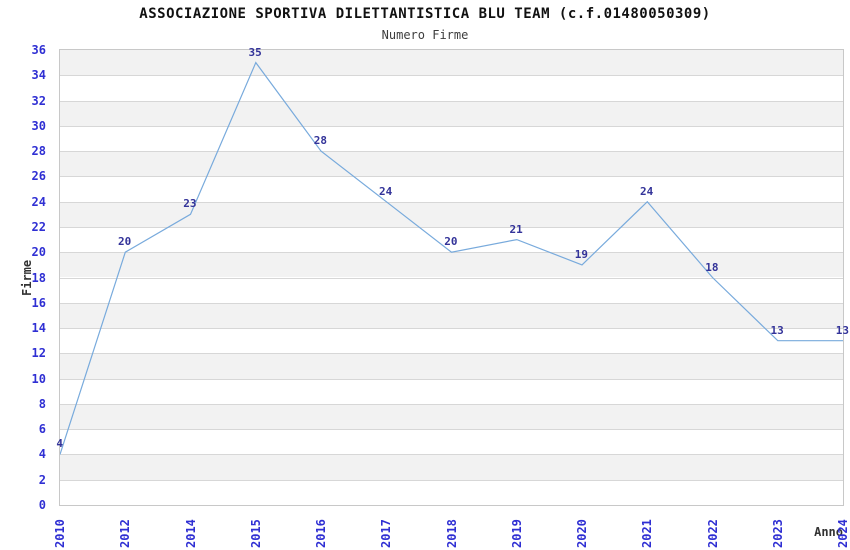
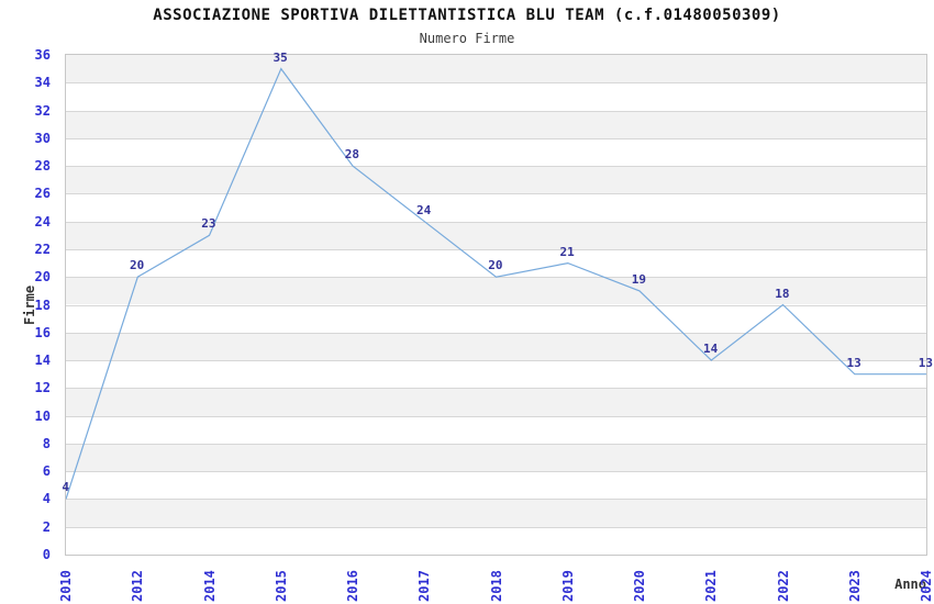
2021: 24 -> 14
